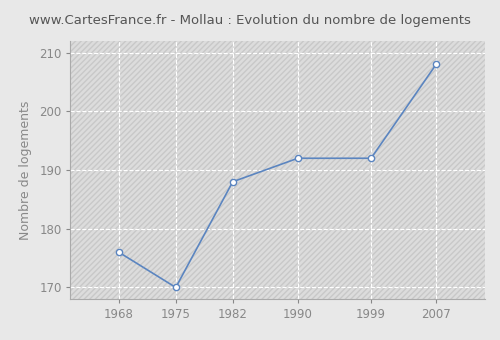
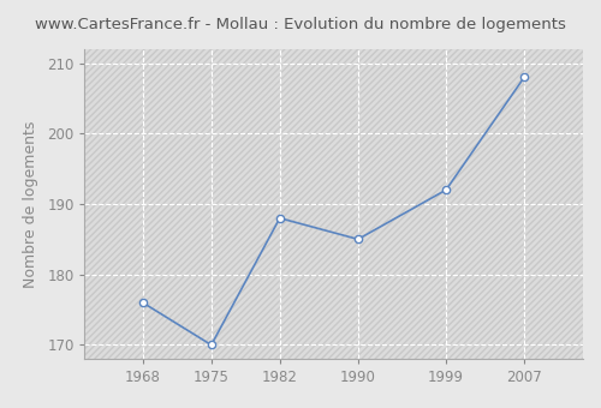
1990: 192 -> 185
